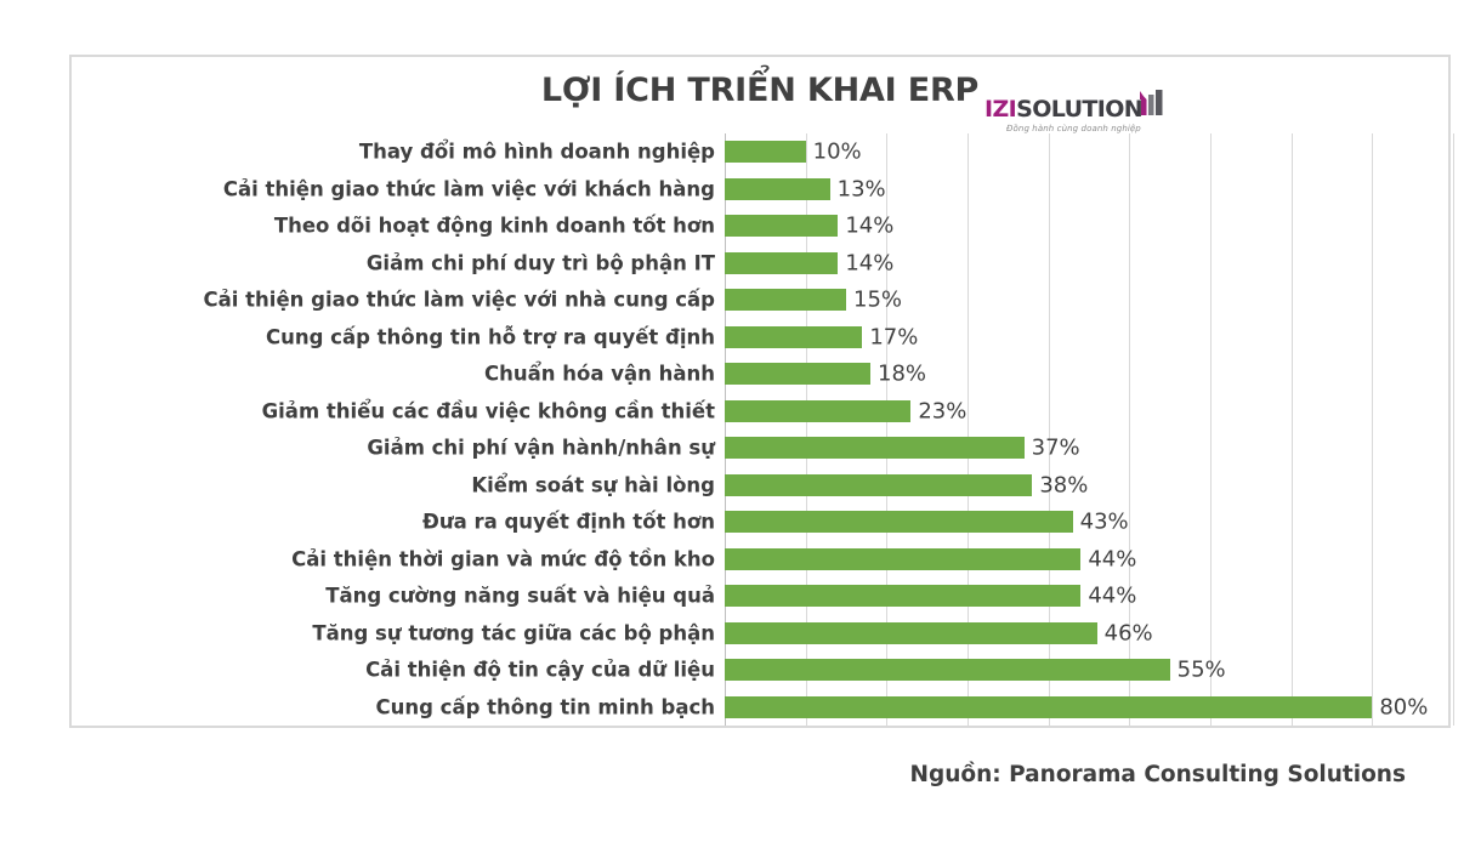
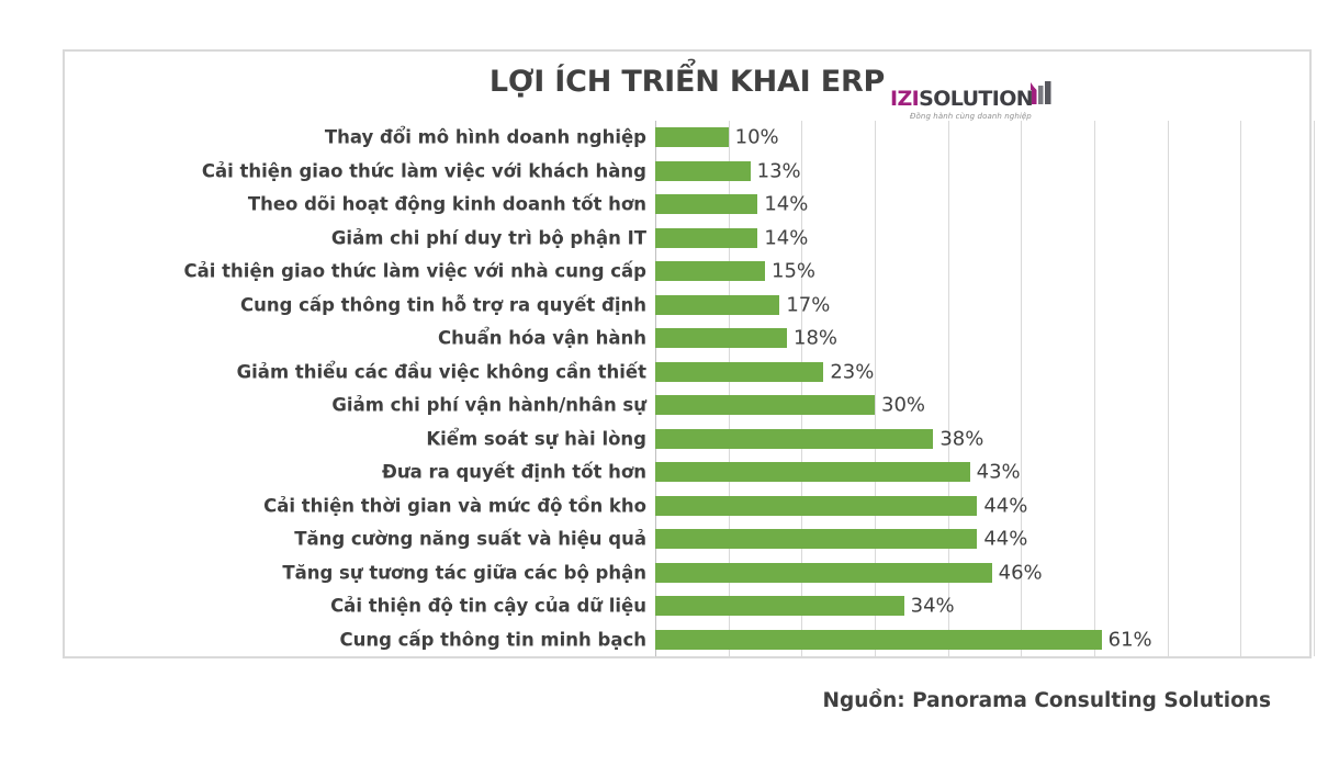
Giảm chi phí vận hành/nhân sự: 37% -> 30%
Cải thiện độ tin cậy của dữ liệu: 55% -> 34%
Cung cấp thông tin minh bạch: 80% -> 61%
